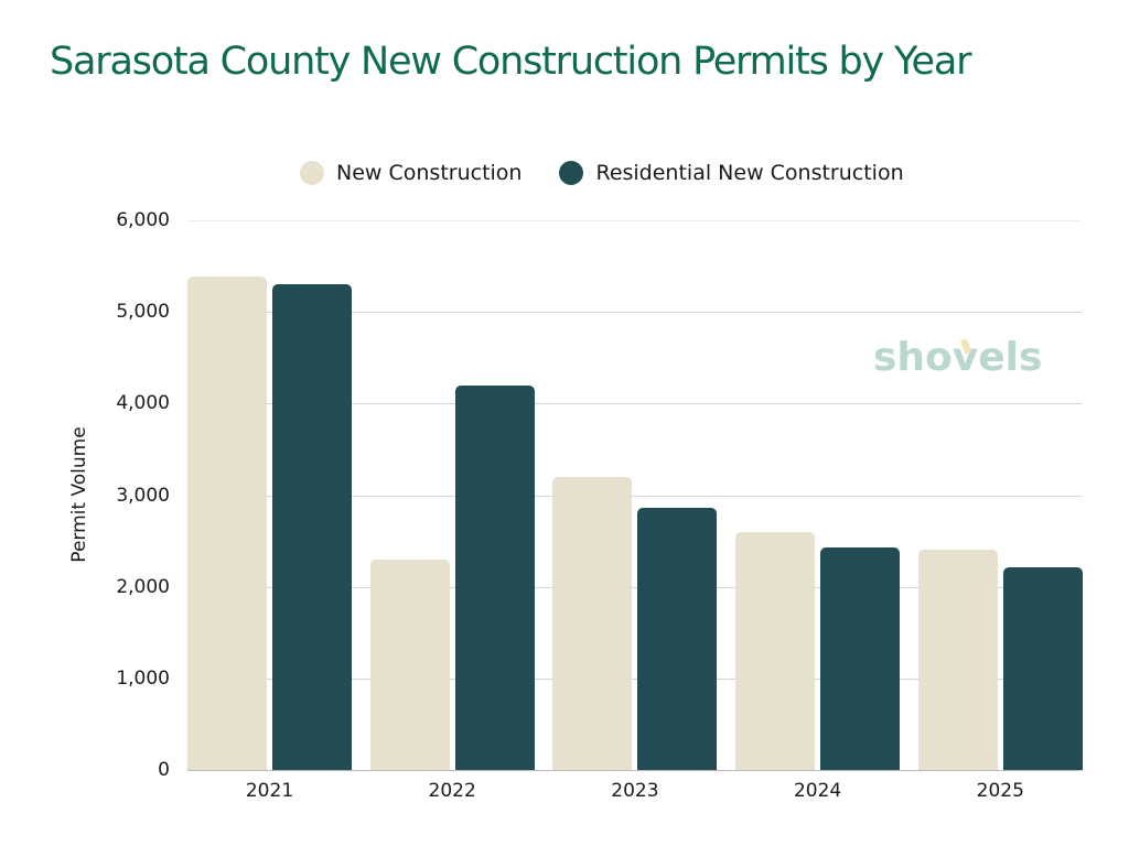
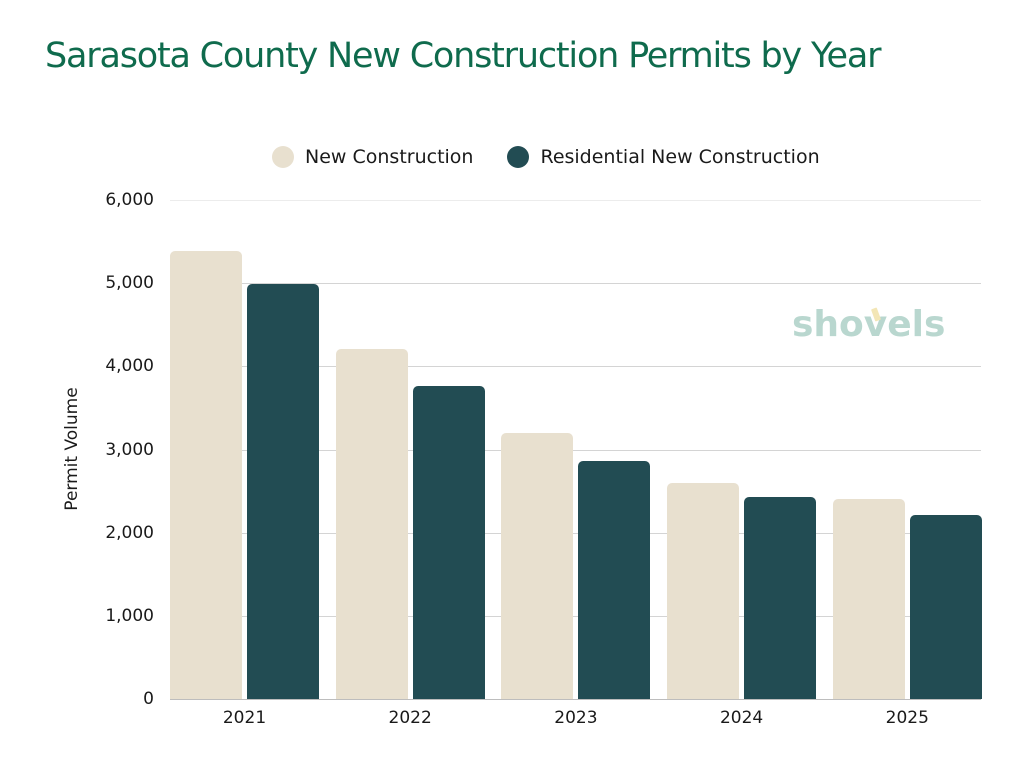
Residential New Construction/2021: 5300 -> 5000
New Construction/2022: 2300 -> 4200
Residential New Construction/2022: 4200 -> 3800
